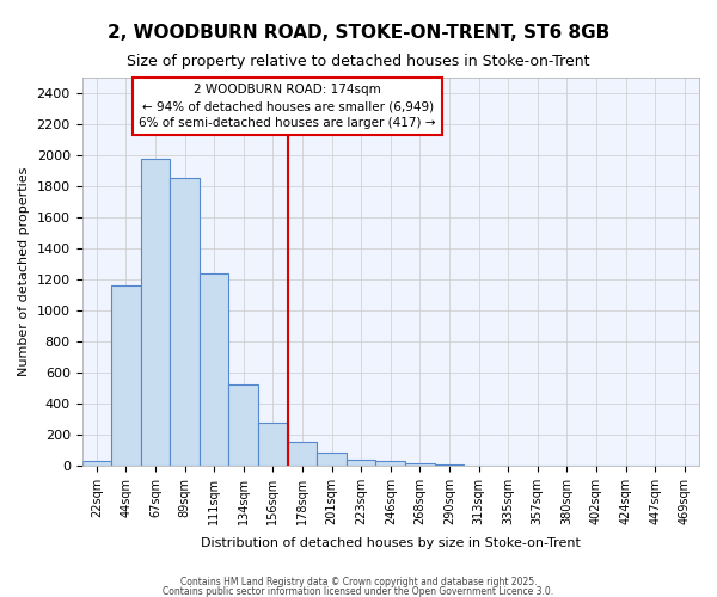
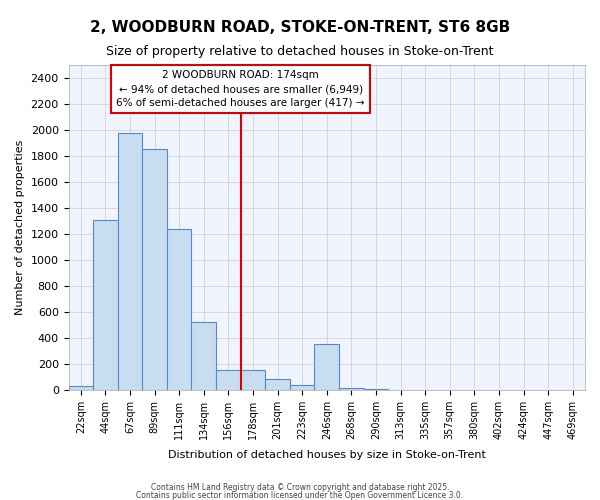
44sqm: 1160 -> 1310
156sqm: 280 -> 150
246sqm: 30 -> 350
